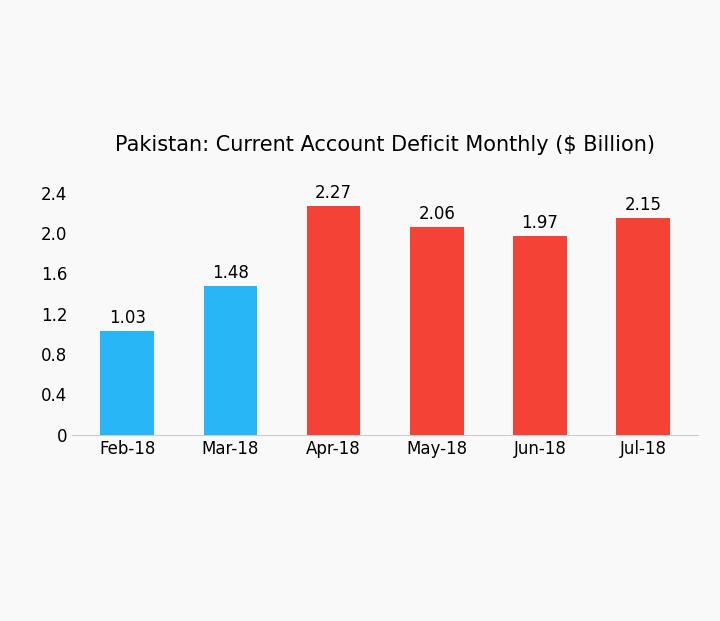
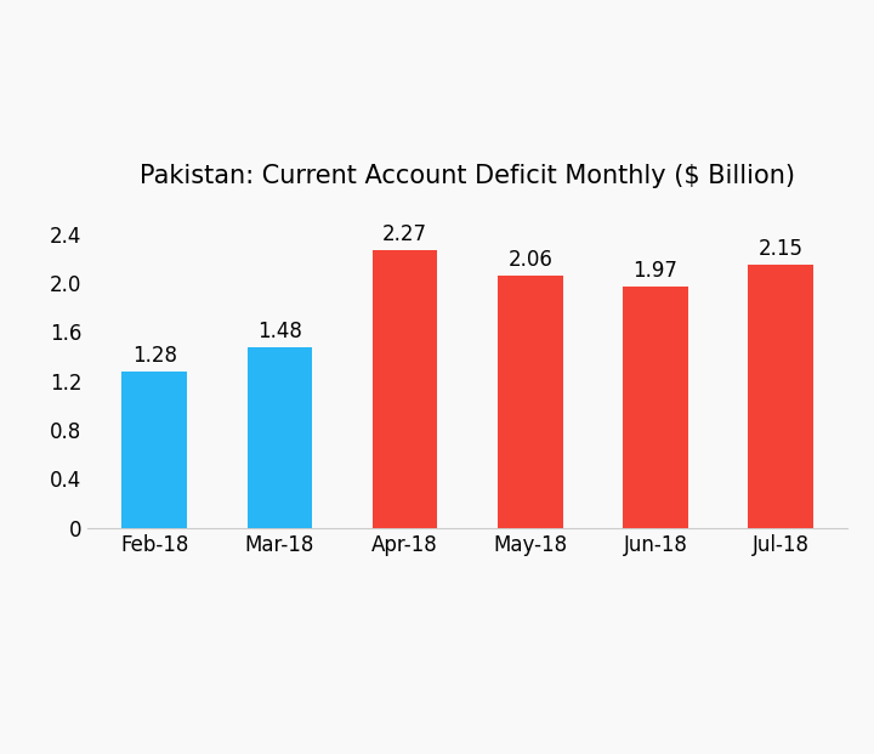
Feb-18: 1.03 -> 1.28
